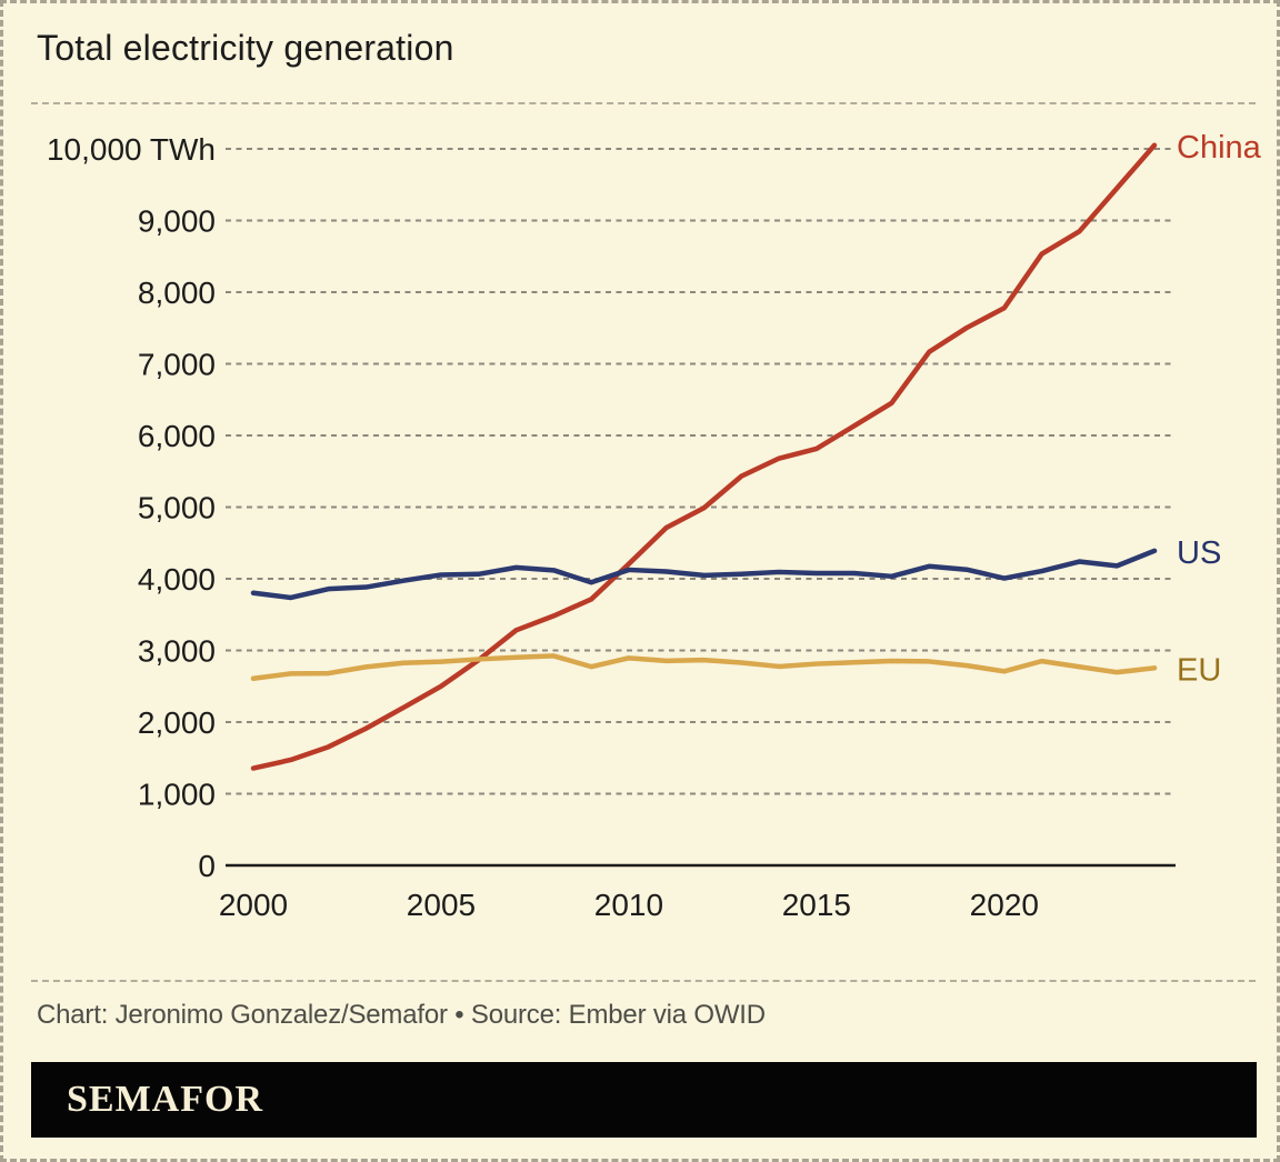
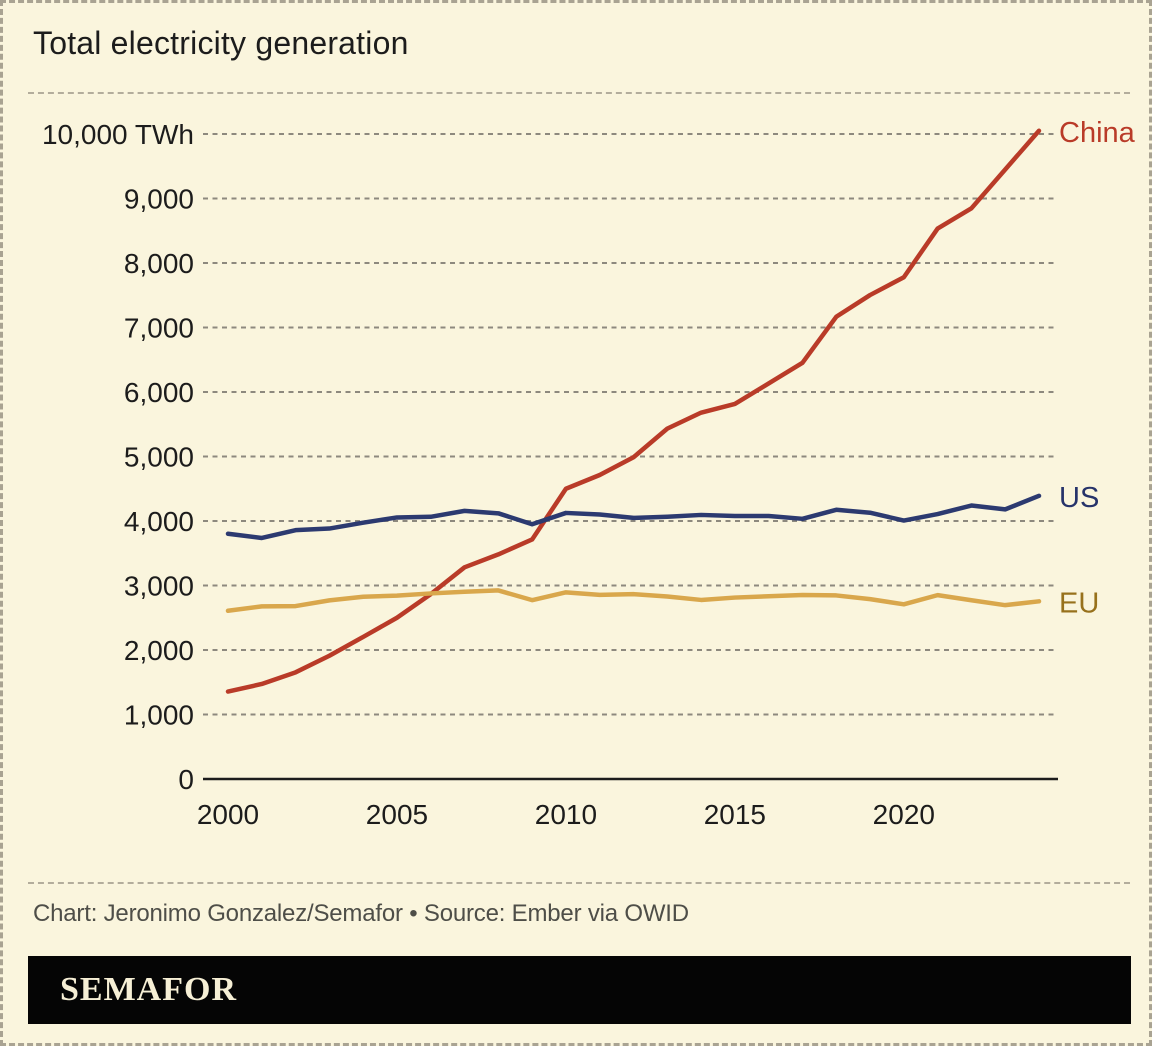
China/2010: 4200 -> 4500
